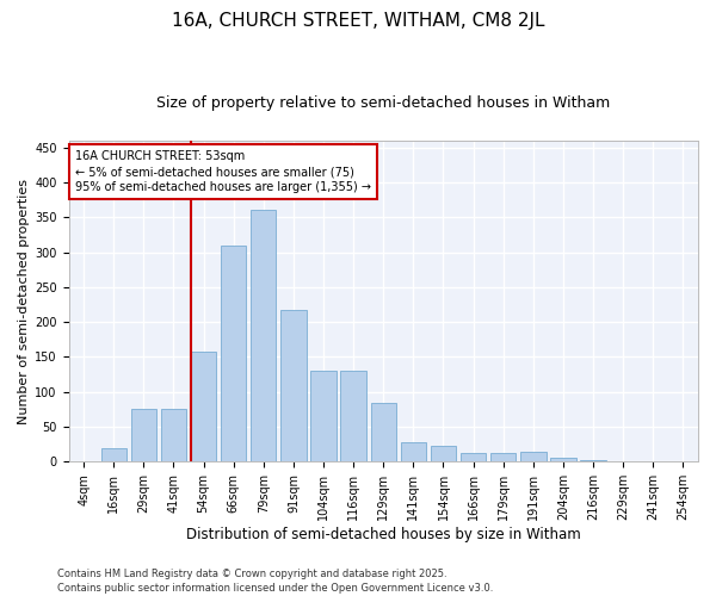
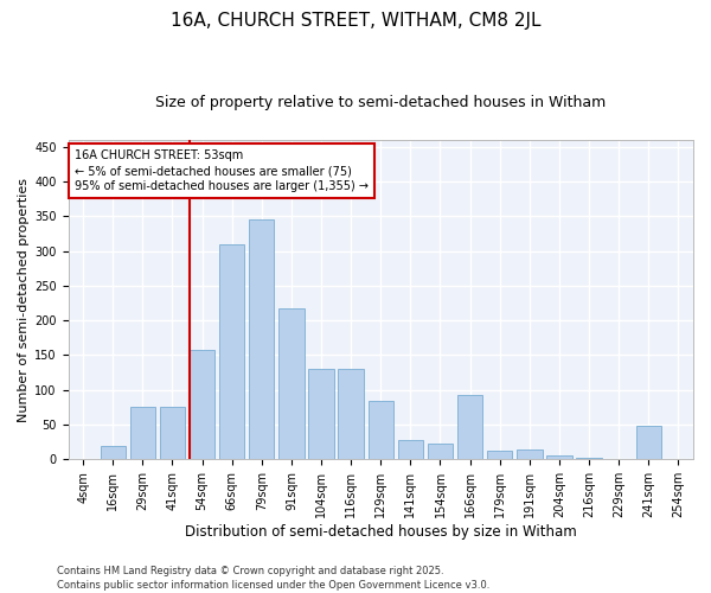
79sqm: 360 -> 346
166sqm: 12 -> 92
241sqm: 1 -> 48
